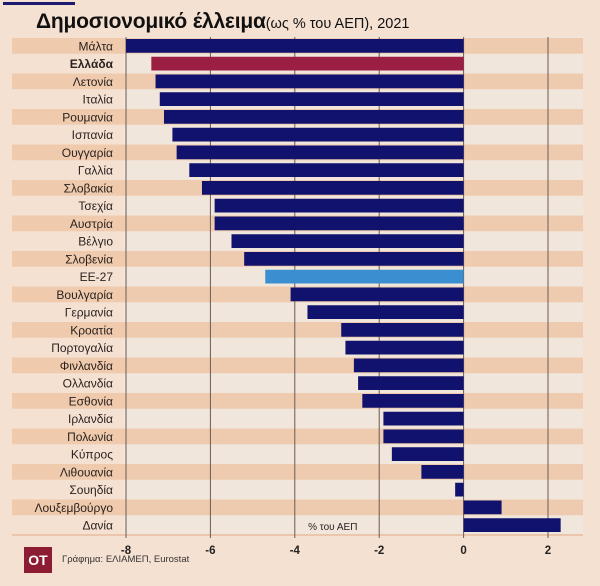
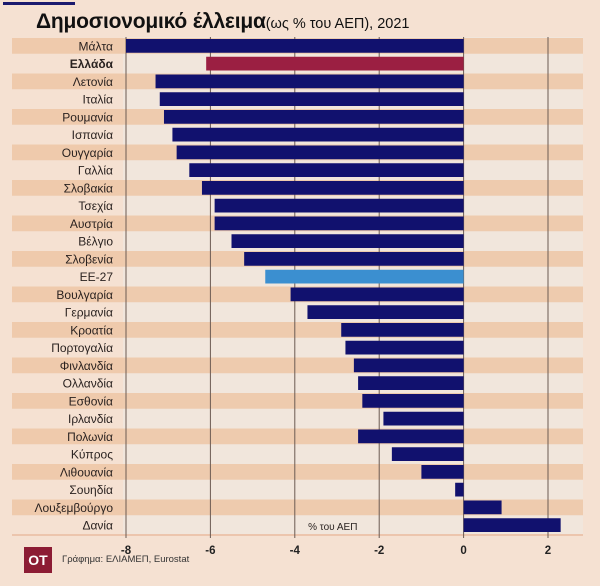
Ελλάδα: -7.4 -> -6.1
Πολωνία: -1.9 -> -2.5
